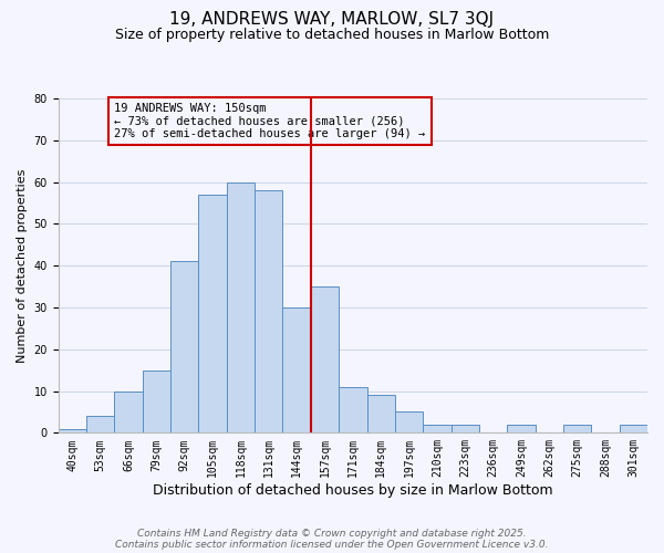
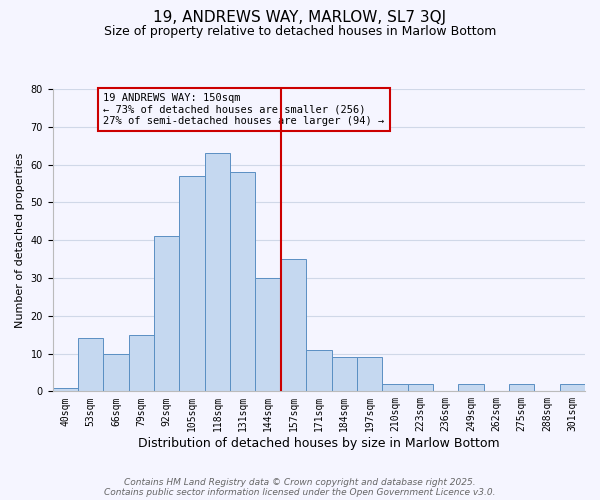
53sqm: 4 -> 14
118sqm: 60 -> 63
197sqm: 5 -> 9
